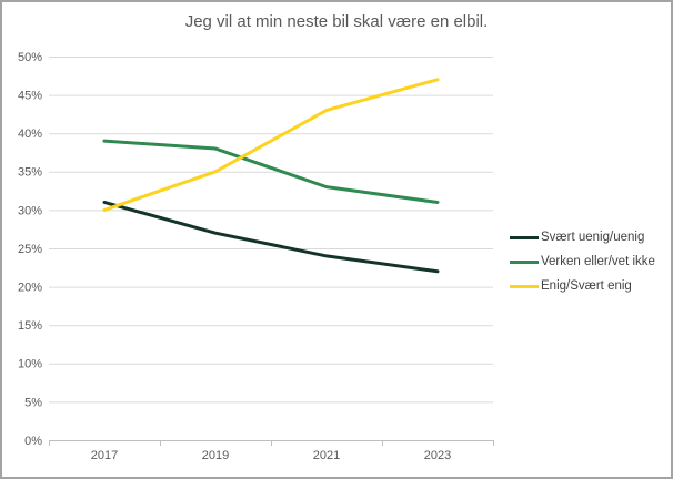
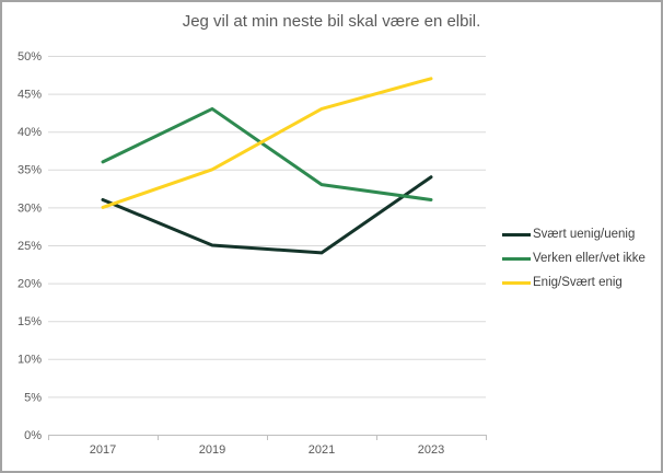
Verken eller/vet ikke/2017: 39% -> 36%
Svært uenig/uenig/2019: 27% -> 25%
Verken eller/vet ikke/2019: 38% -> 43%
Svært uenig/uenig/2023: 22% -> 34%
